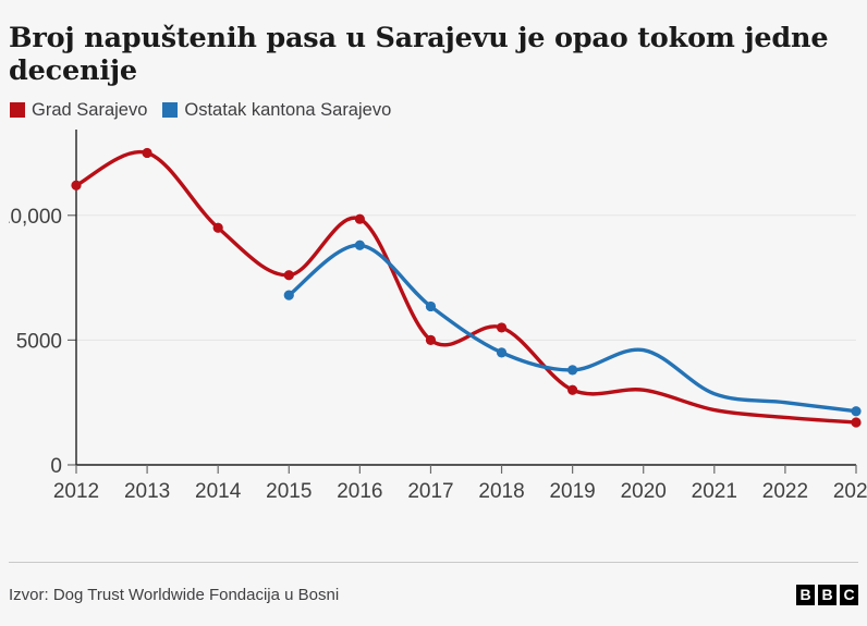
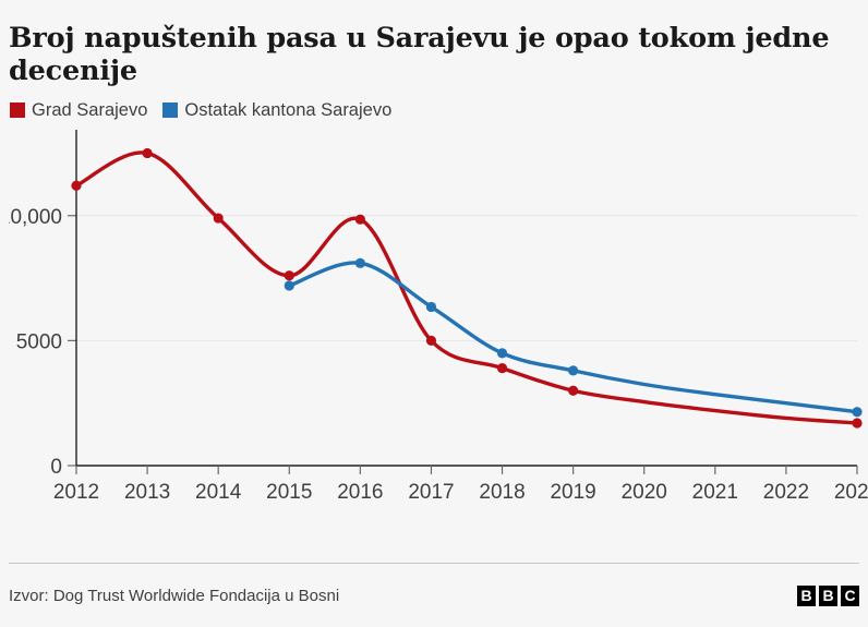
Grad Sarajevo/2014: 9500 -> 9900
Ostatak kantona Sarajevo/2015: 6800 -> 7200
Ostatak kantona Sarajevo/2016: 8800 -> 8100
Grad Sarajevo/2018: 5500 -> 3900
Grad Sarajevo/2020: 3000 -> 2600
Ostatak kantona Sarajevo/2020: 4600 -> 3200
